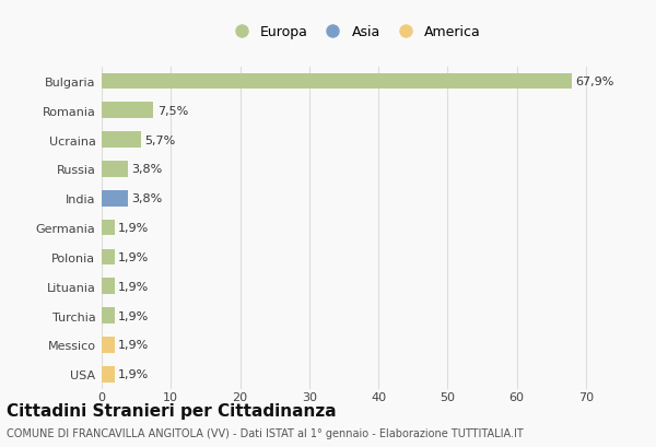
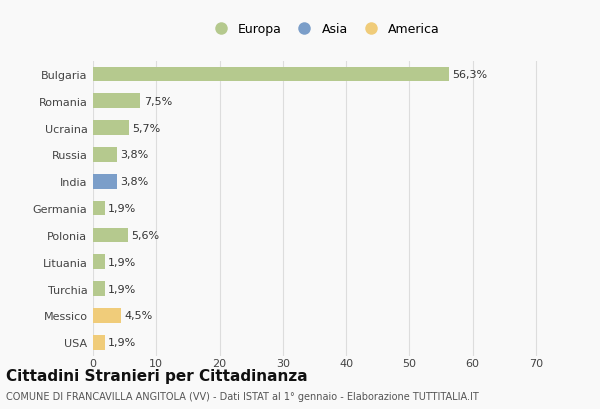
Bulgaria: 67,9% -> 56,3%
Polonia: 1,9% -> 5,6%
Messico: 1,9% -> 4,5%
